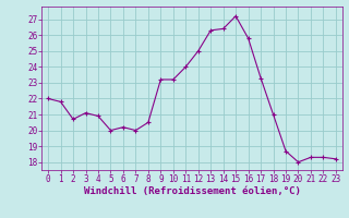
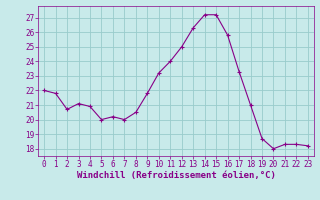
9: 23.2 -> 21.8
14: 26.4 -> 27.2
